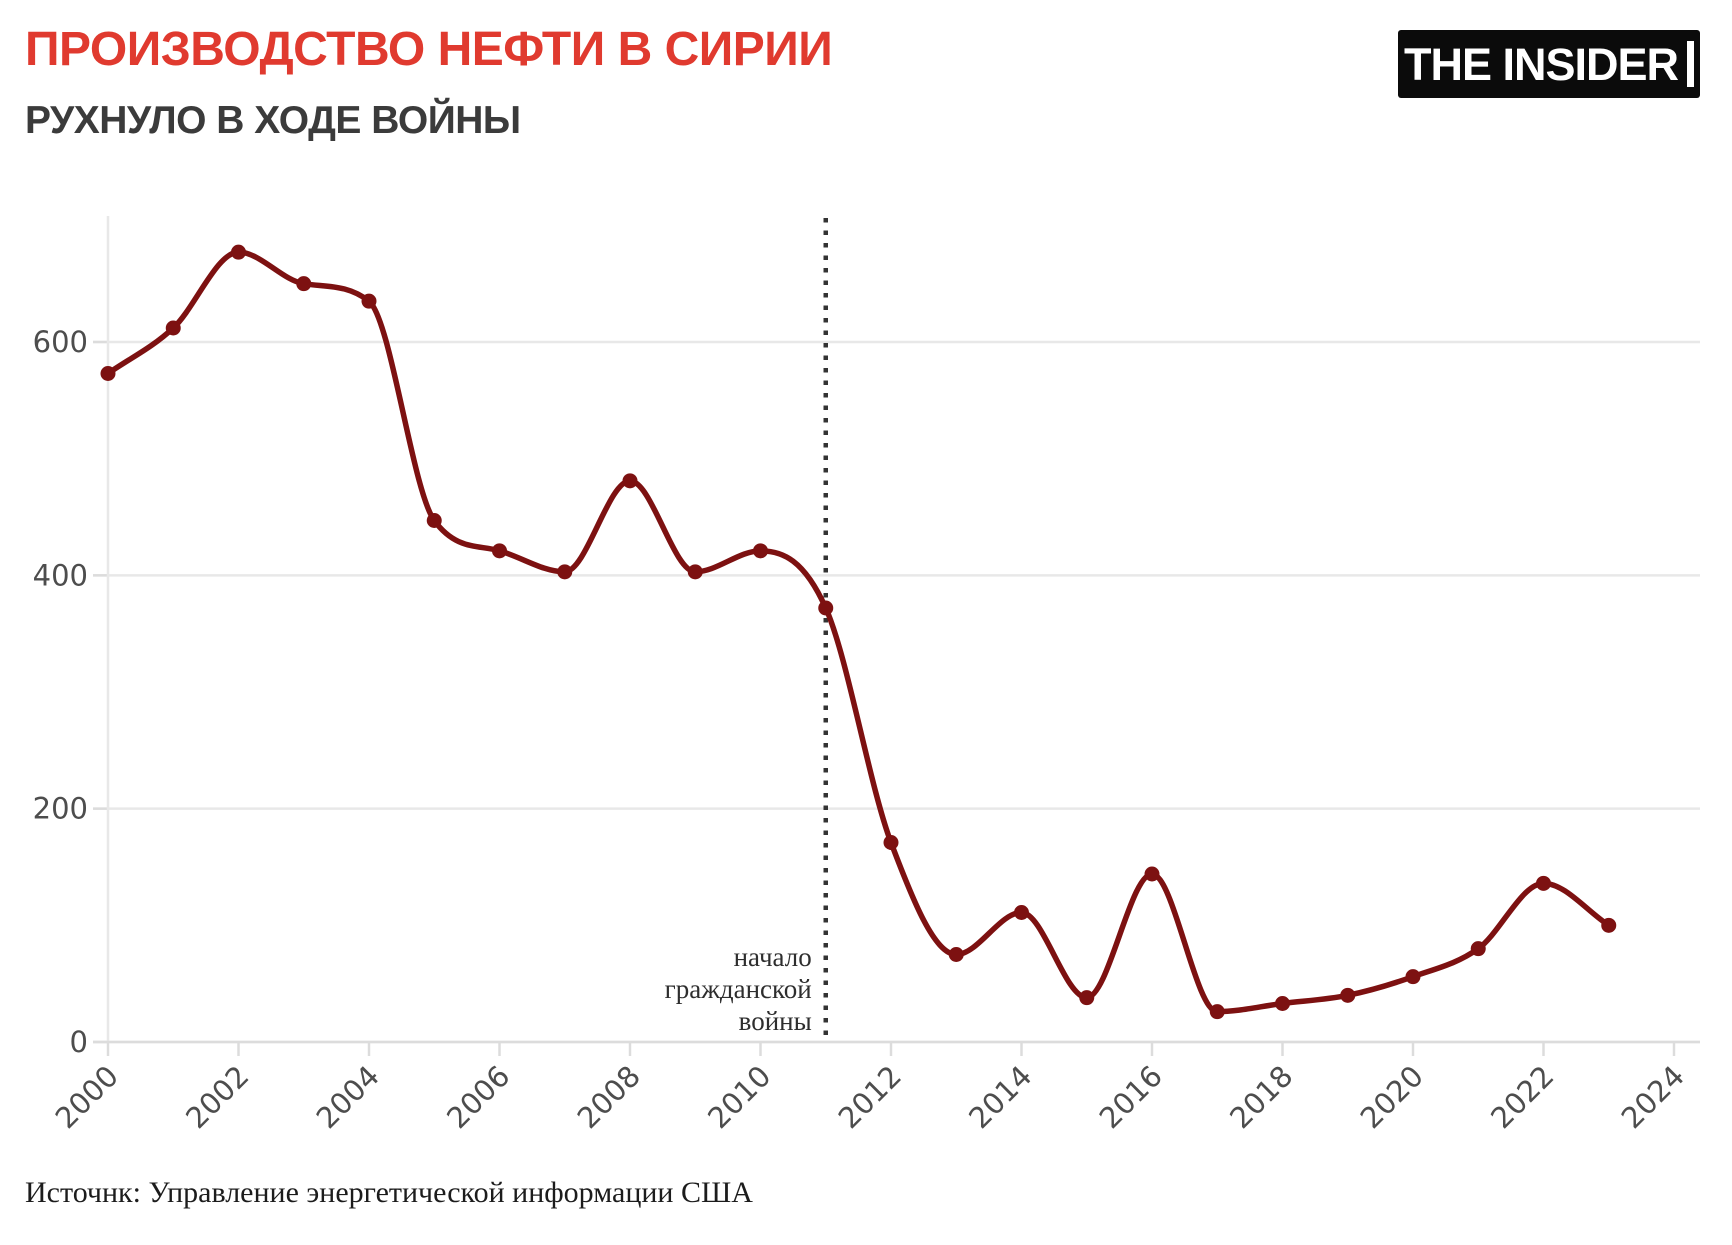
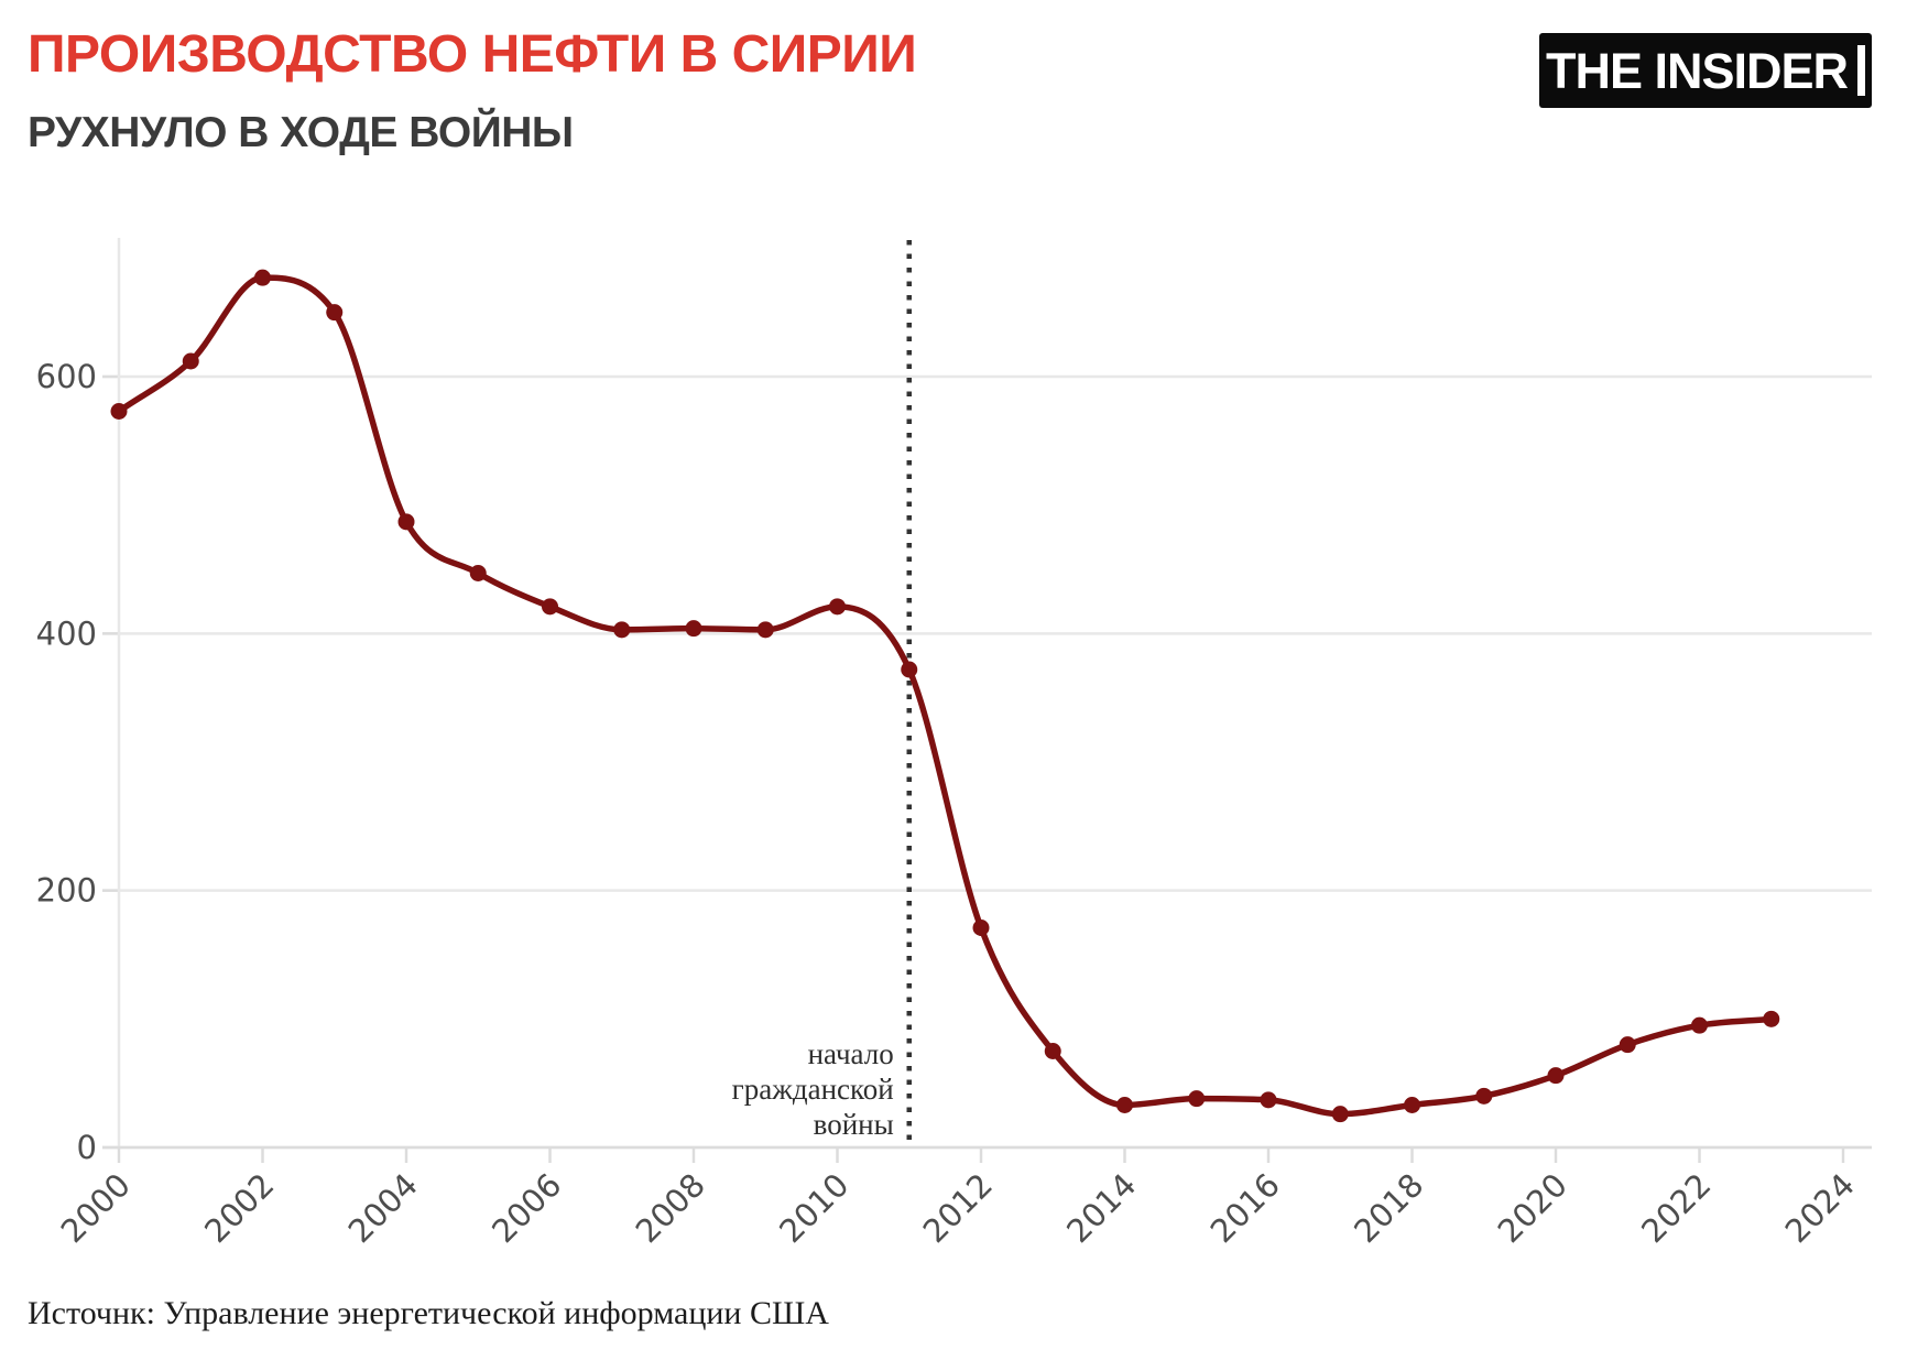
2004: 635 -> 487
2008: 481 -> 404
2014: 111 -> 33
2016: 144 -> 37
2022: 136 -> 95
